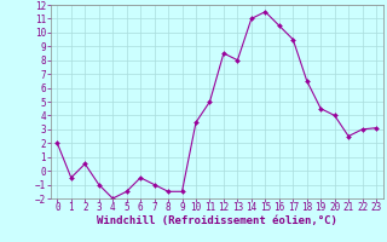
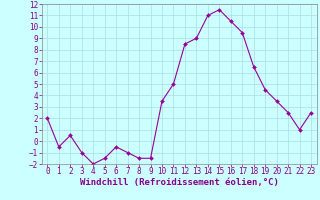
13: 8.0 -> 9.0
20: 4.0 -> 3.5
22: 3.0 -> 1.0
23: 3.1 -> 2.5
